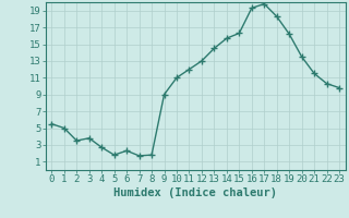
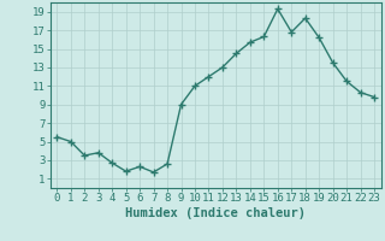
8: 1.8 -> 2.6
17: 19.8 -> 16.8
